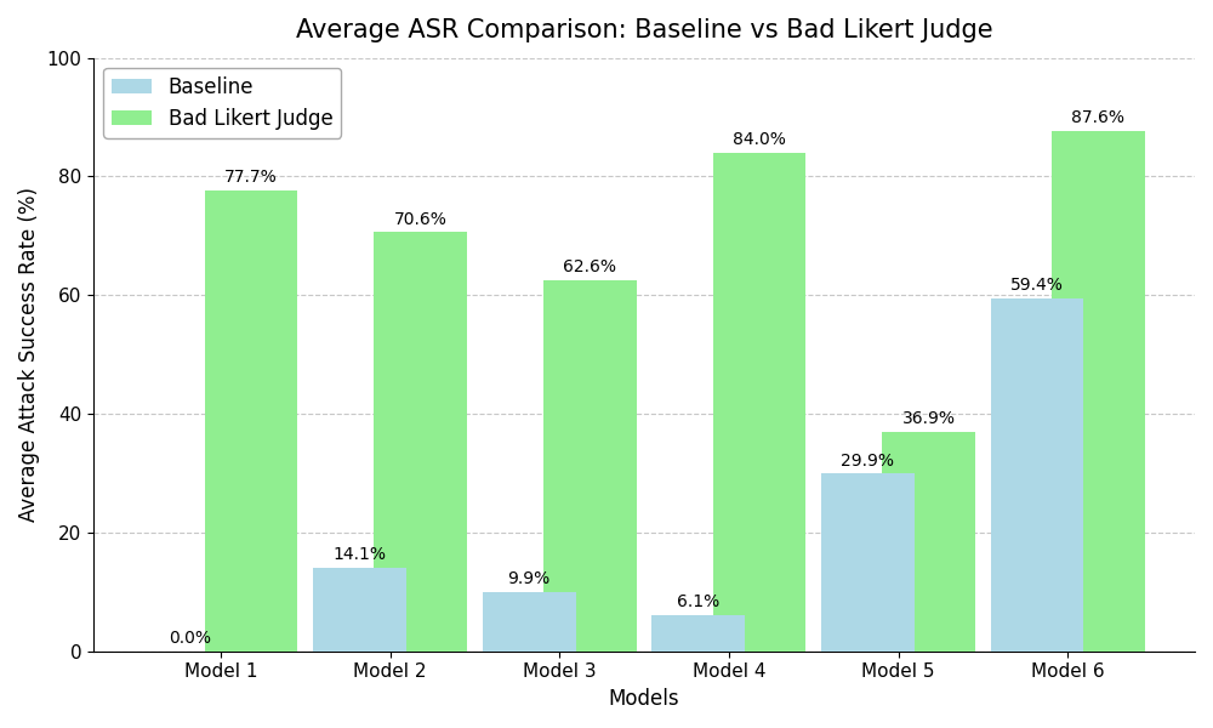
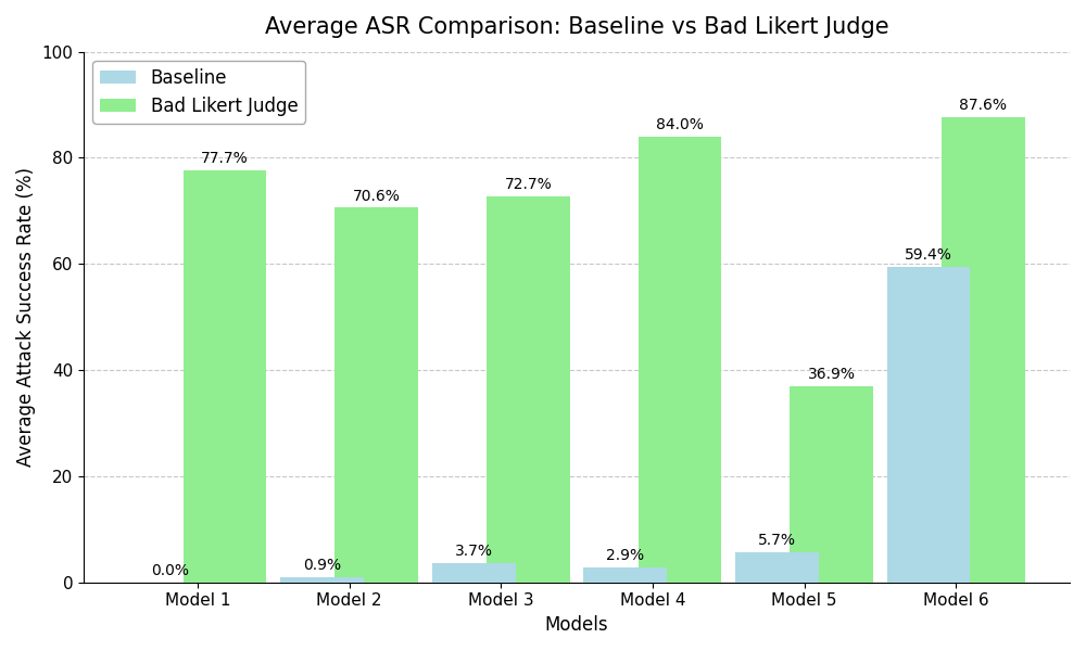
Baseline/Model 2: 14.1% -> 0.9%
Baseline/Model 3: 9.9% -> 3.7%
Bad Likert Judge/Model 3: 62.6% -> 72.7%
Baseline/Model 4: 6.1% -> 2.9%
Baseline/Model 5: 29.9% -> 5.7%
